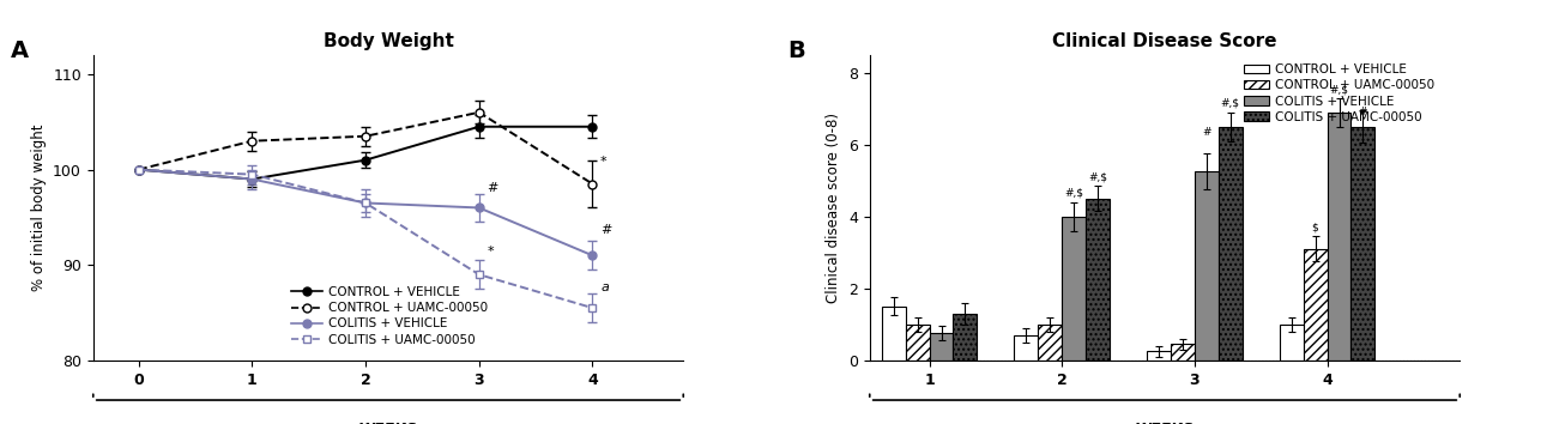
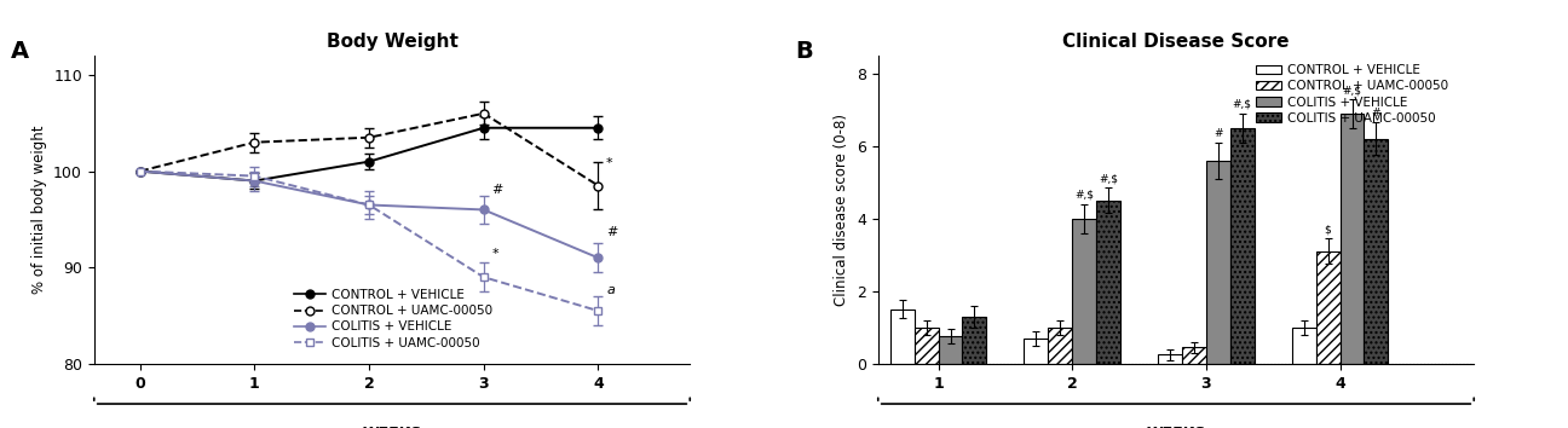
Clinical Disease Score/COLITIS + VEHICLE/3: 5.25 -> 5.60
Clinical Disease Score/COLITIS + UAMC-00050/4: 6.5 -> 6.2
